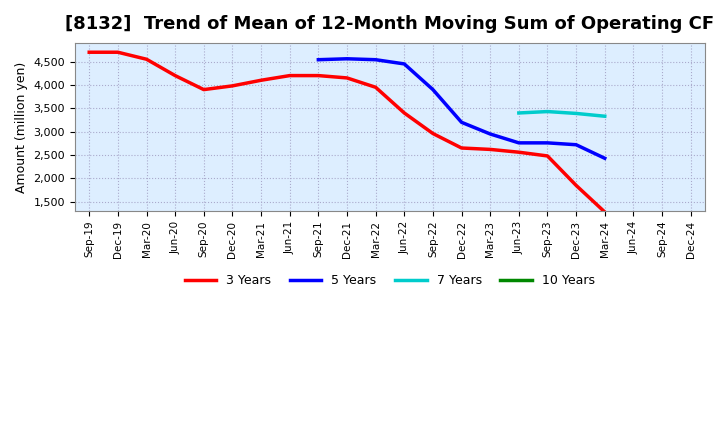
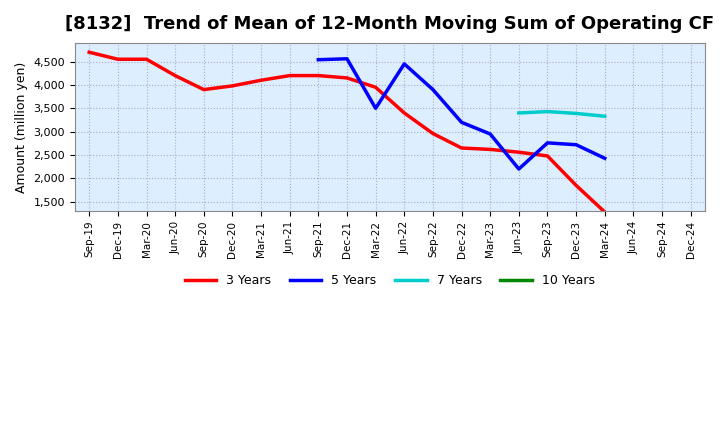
3 Years/Dec-19: 4,700 -> 4,550
5 Years/Mar-22: 4,540 -> 3,500
5 Years/Jun-23: 2,760 -> 2,200
